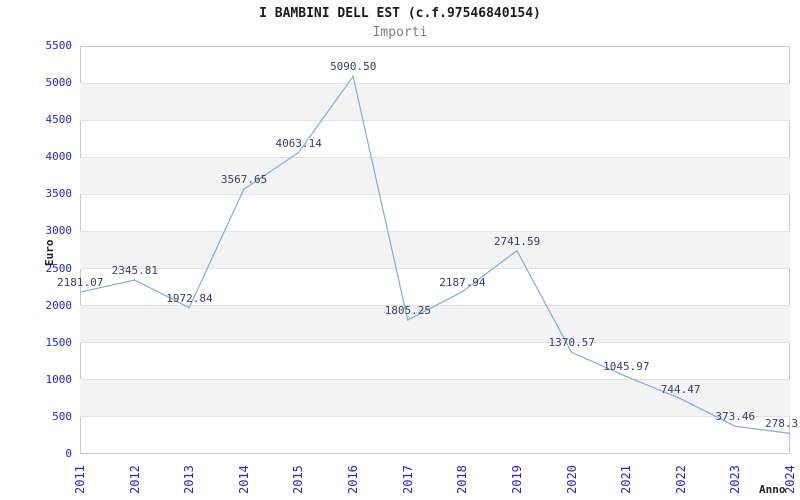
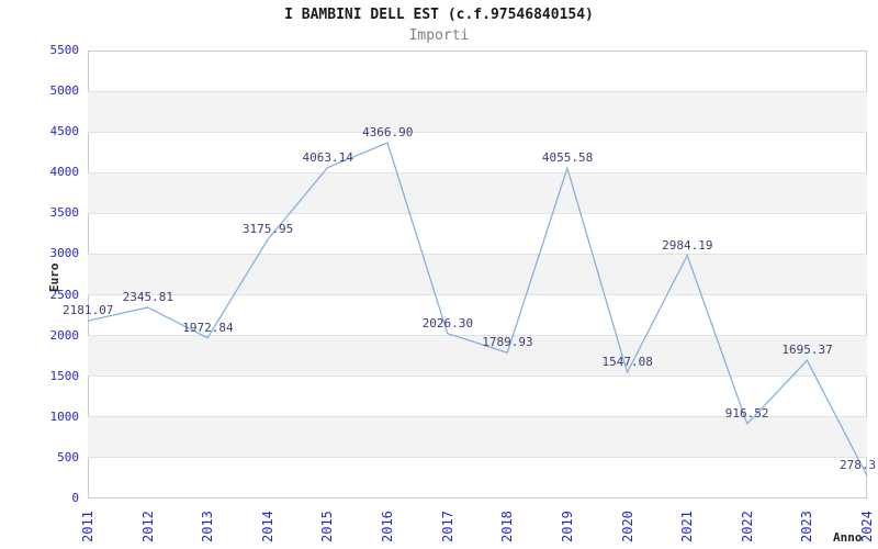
2014: 3567.65 -> 3175.95
2016: 5090.50 -> 4366.90
2017: 1805.25 -> 2026.30
2018: 2187.94 -> 1789.93
2019: 2741.59 -> 4055.58
2020: 1370.57 -> 1547.08
2021: 1045.97 -> 2984.19
2022: 744.47 -> 916.52
2023: 373.46 -> 1695.37
